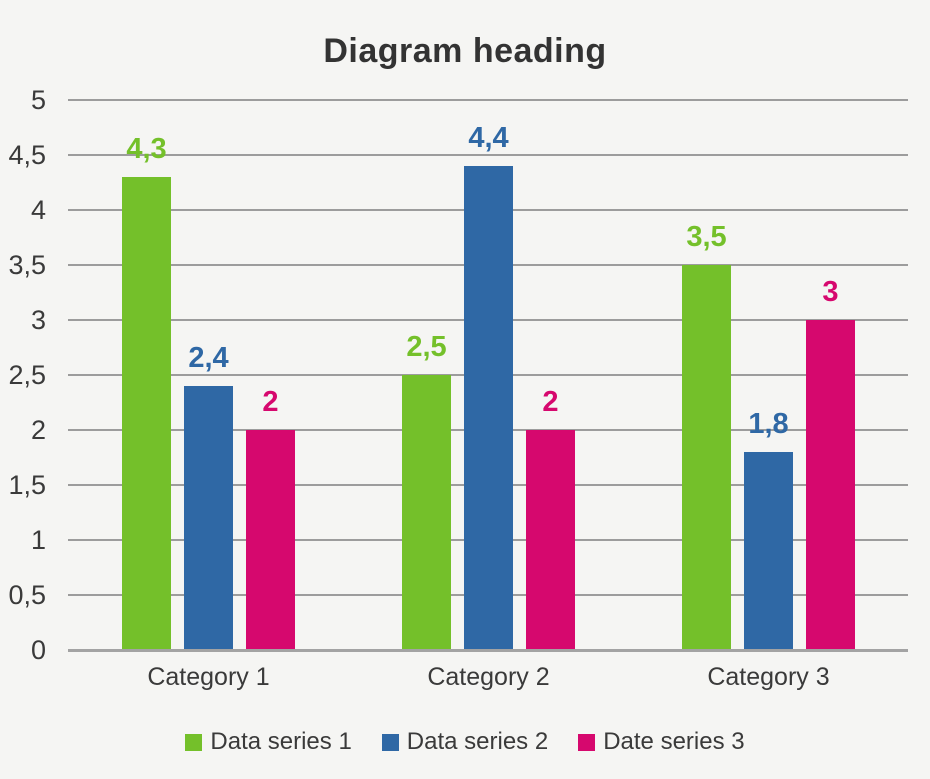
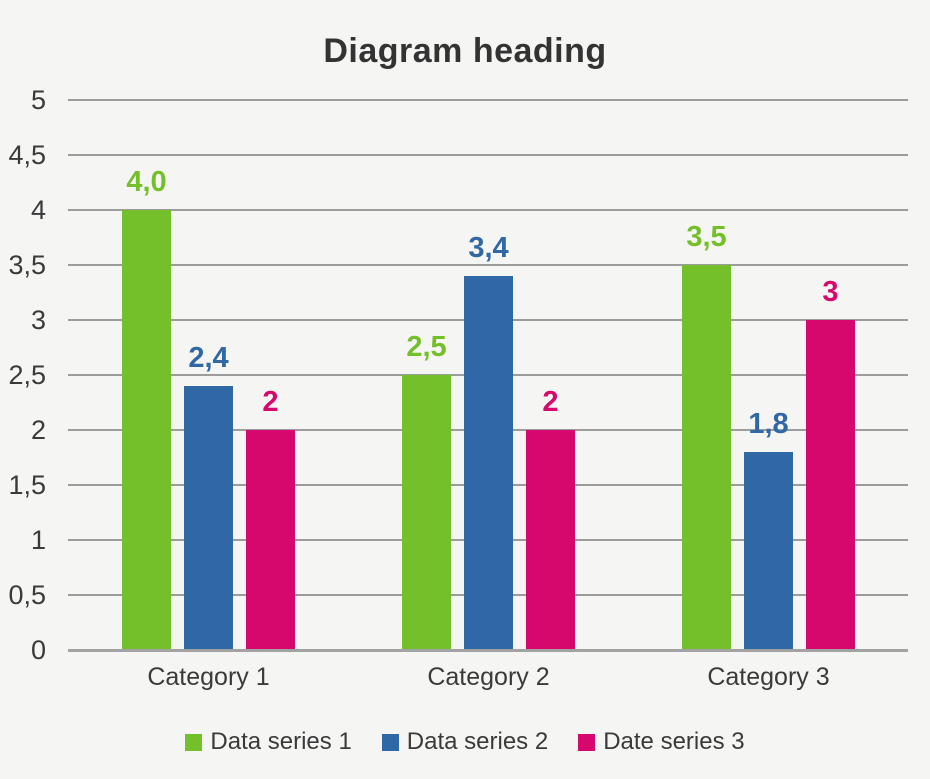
Data series 1/Category 1: 4,3 -> 4,0
Data series 2/Category 2: 4,4 -> 3,4
